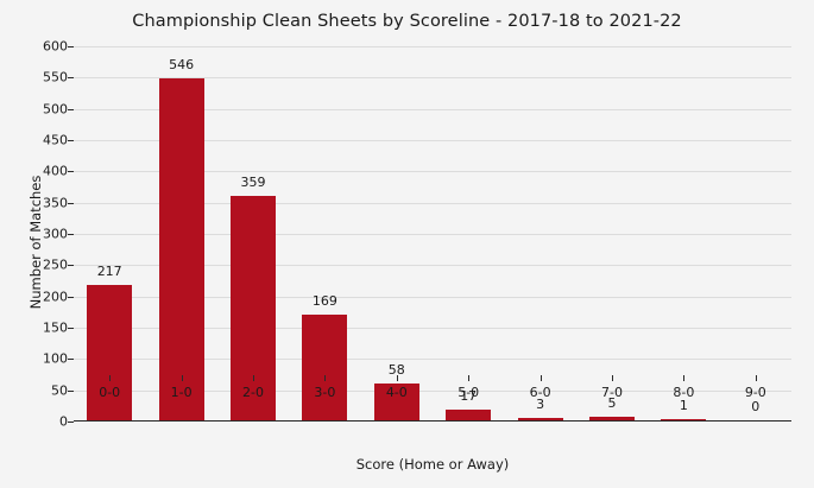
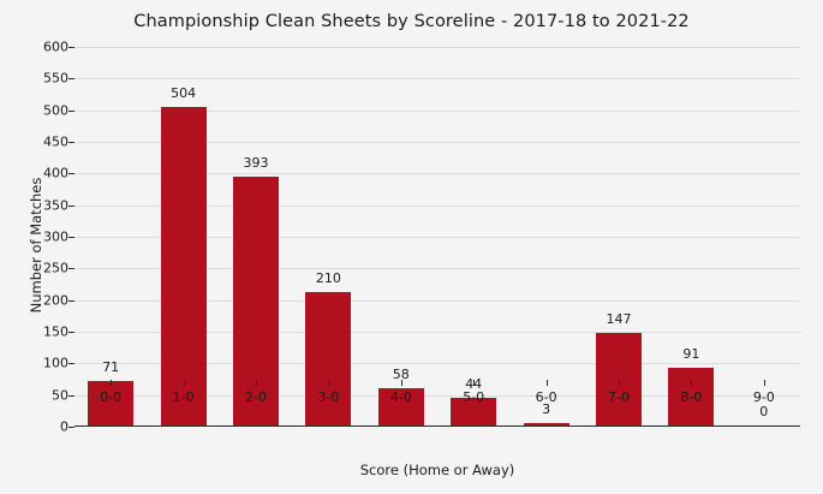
0-0: 217 -> 71
1-0: 546 -> 504
2-0: 359 -> 393
3-0: 169 -> 210
5-0: 17 -> 44
7-0: 5 -> 147
8-0: 1 -> 91
